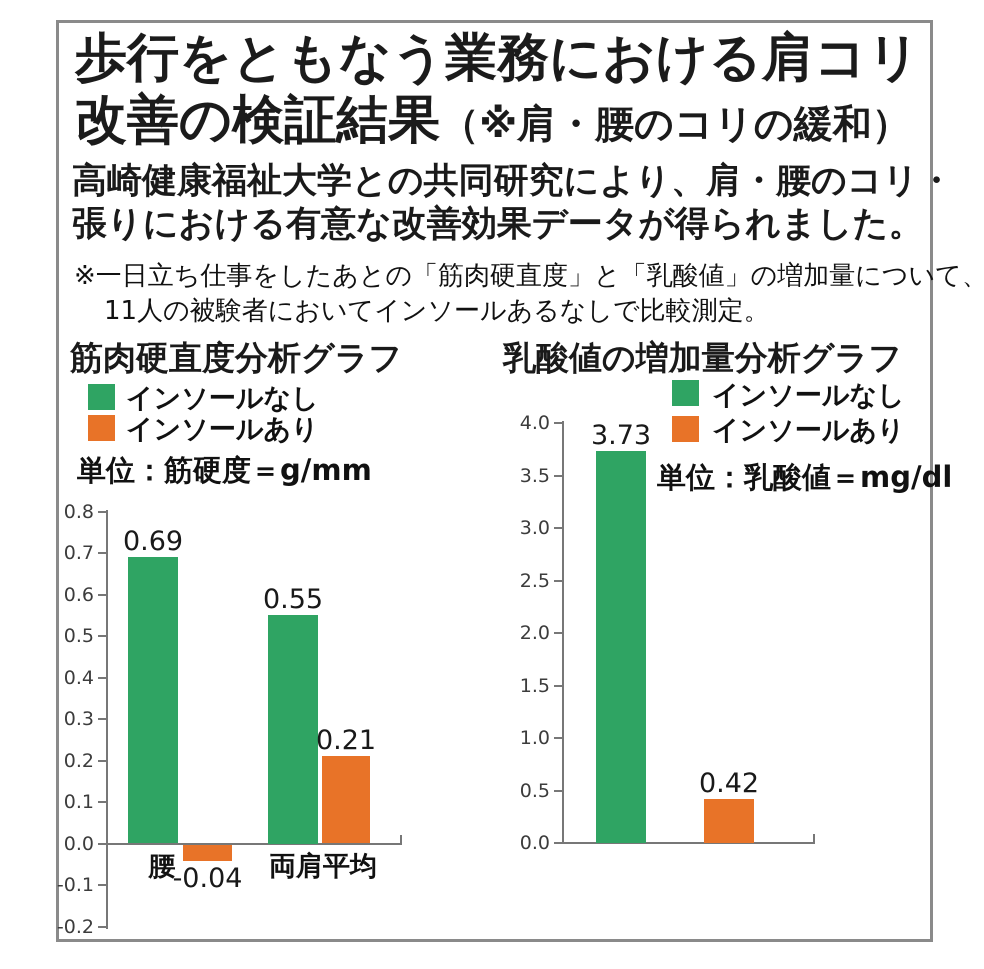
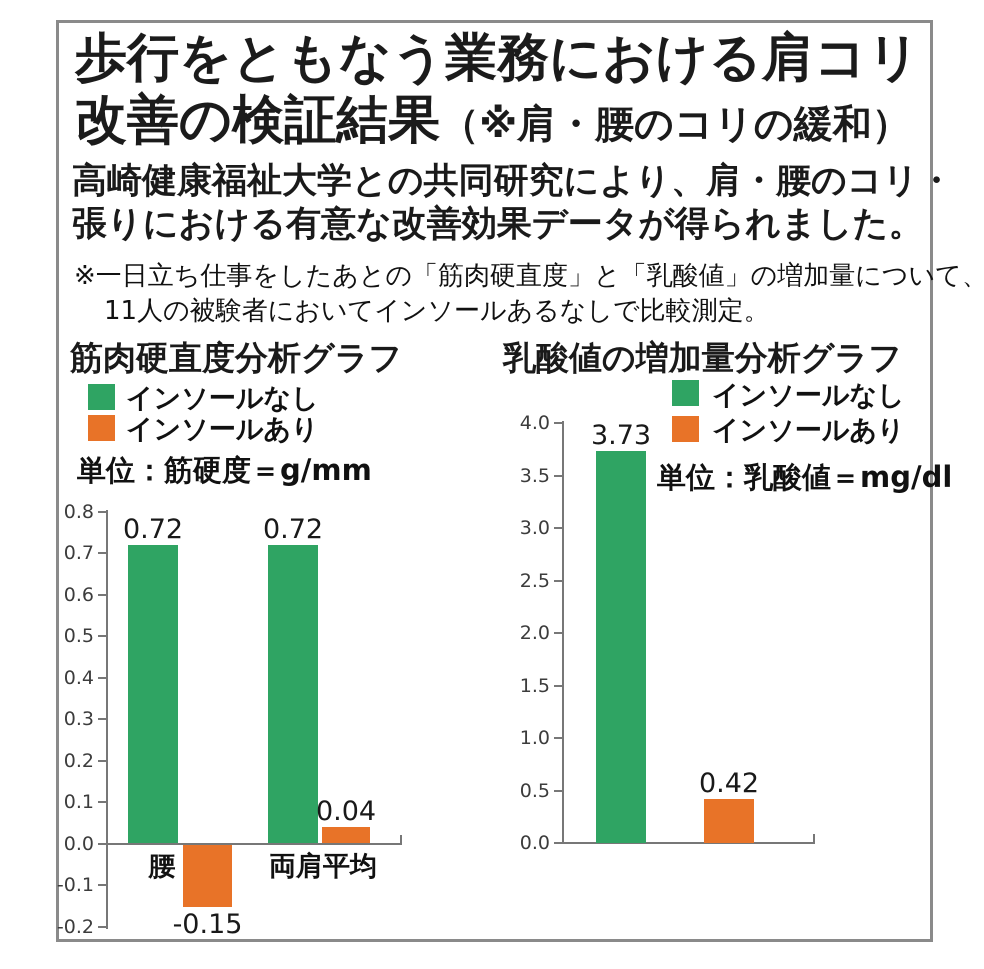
筋肉硬直度分析グラフ/インソールなし/腰: 0.69 -> 0.72
筋肉硬直度分析グラフ/インソールあり/腰: -0.04 -> -0.15
筋肉硬直度分析グラフ/インソールなし/両肩平均: 0.55 -> 0.72
筋肉硬直度分析グラフ/インソールあり/両肩平均: 0.21 -> 0.04
